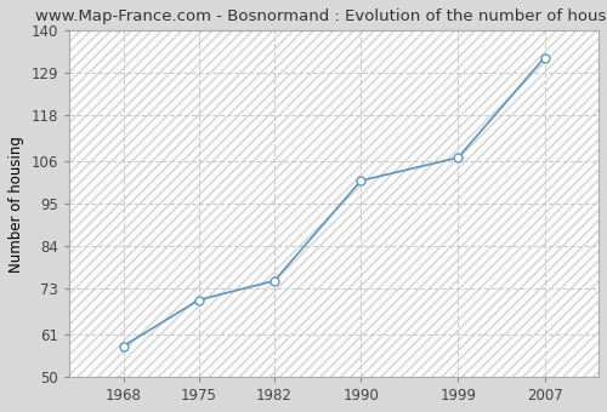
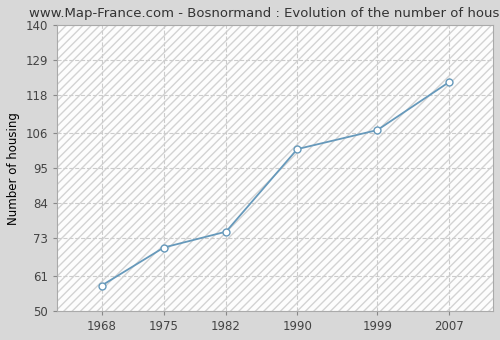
2007: 133 -> 122
